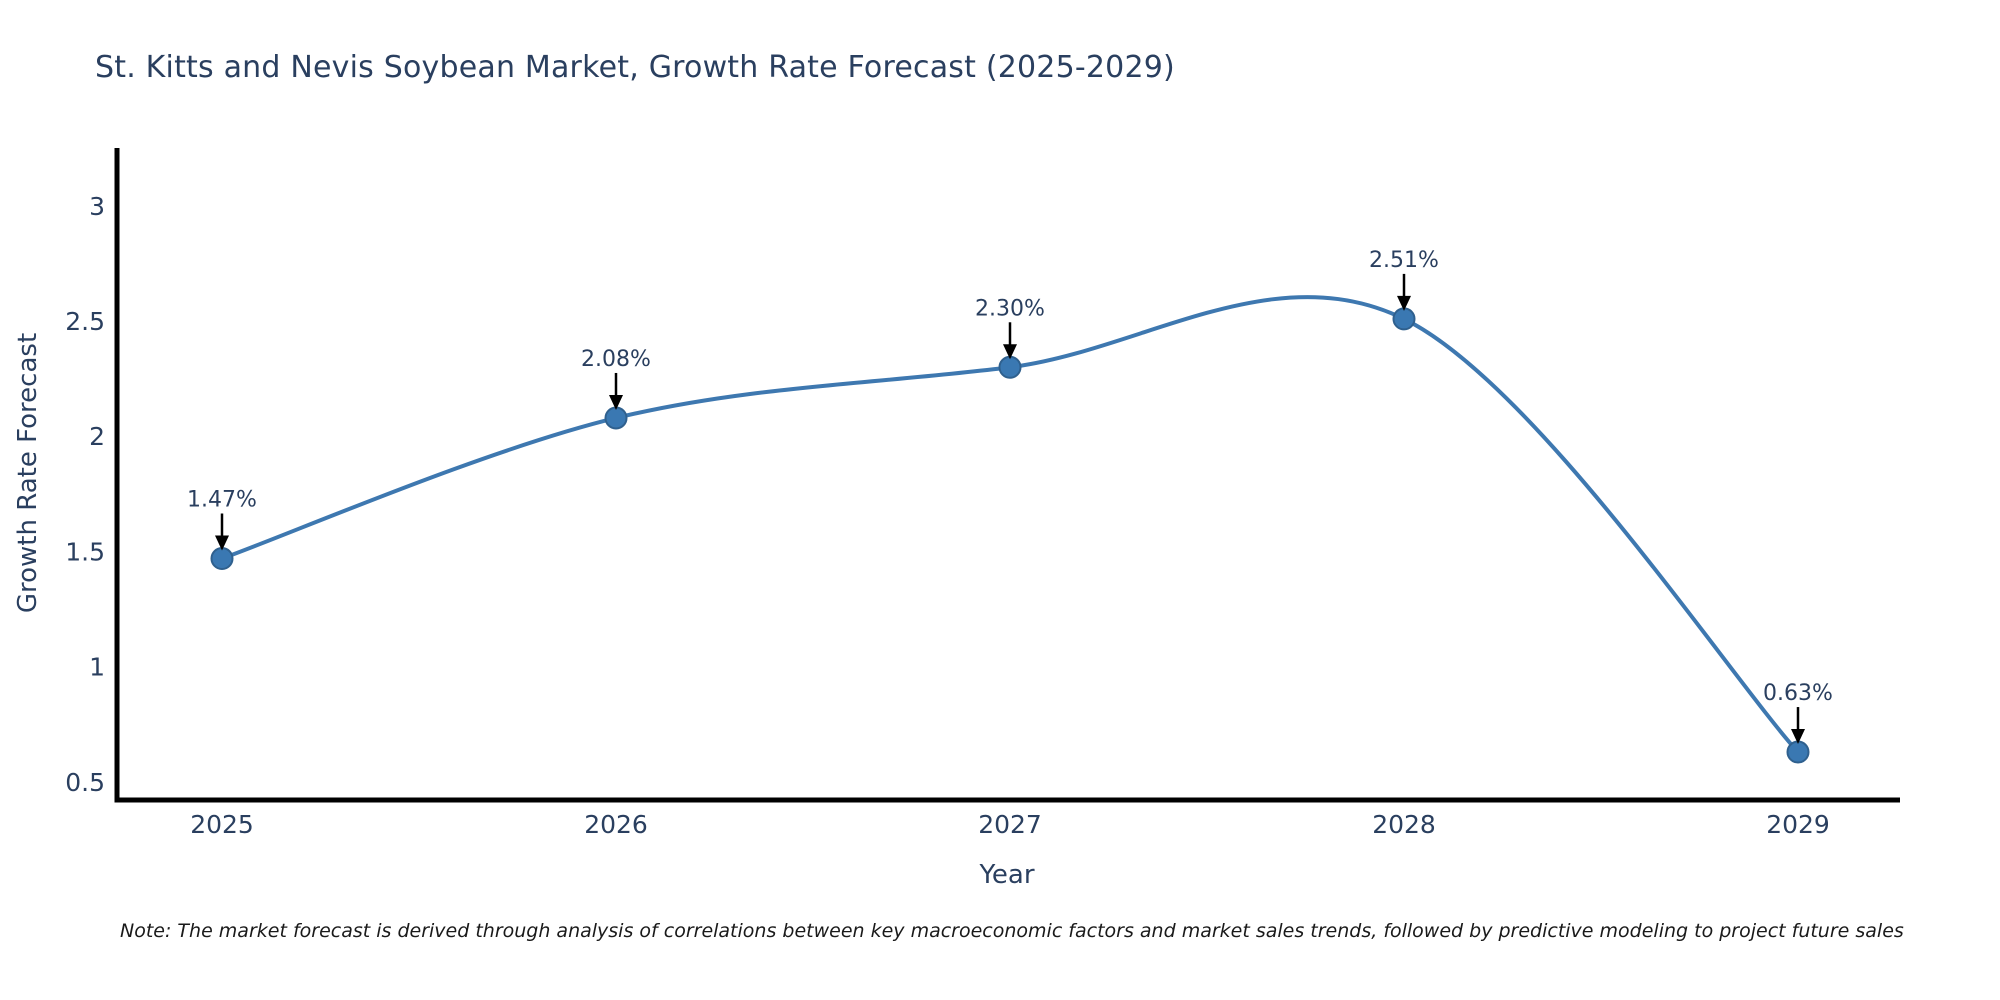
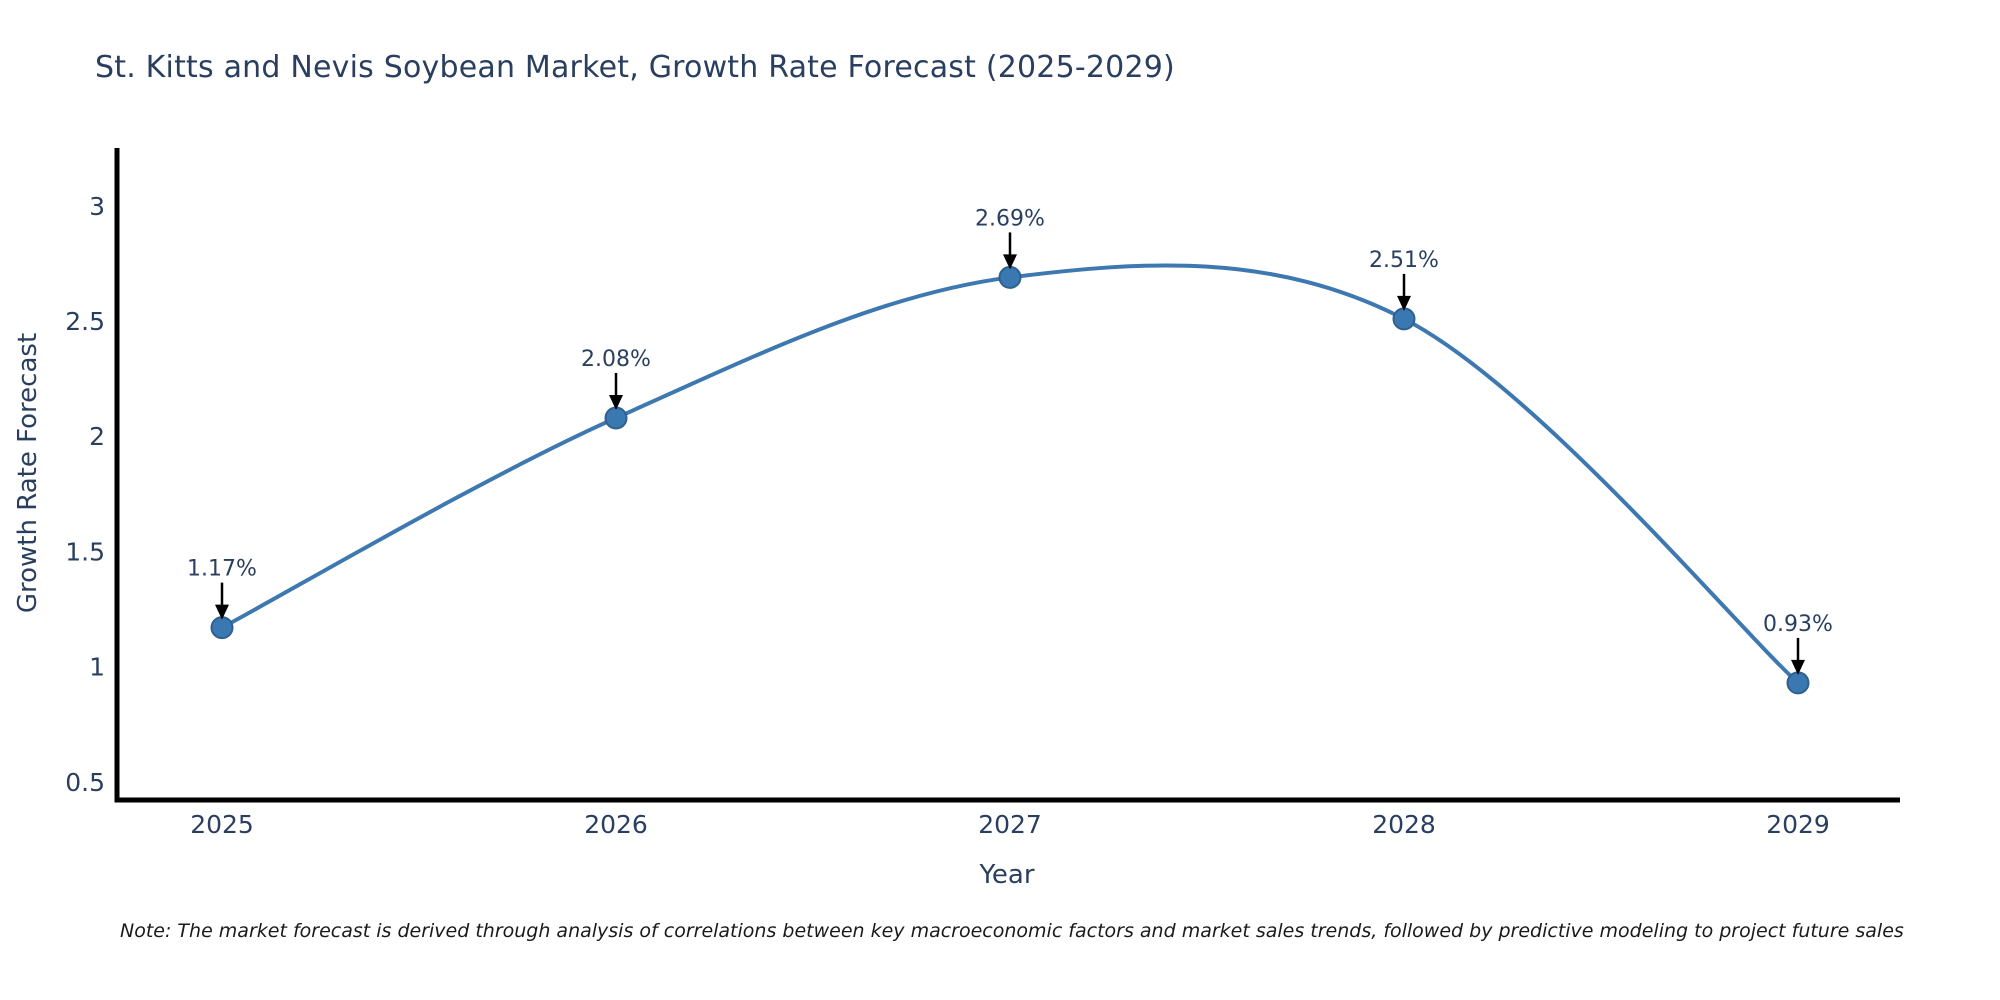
2025: 1.47% -> 1.17%
2027: 2.30% -> 2.69%
2029: 0.63% -> 0.93%
